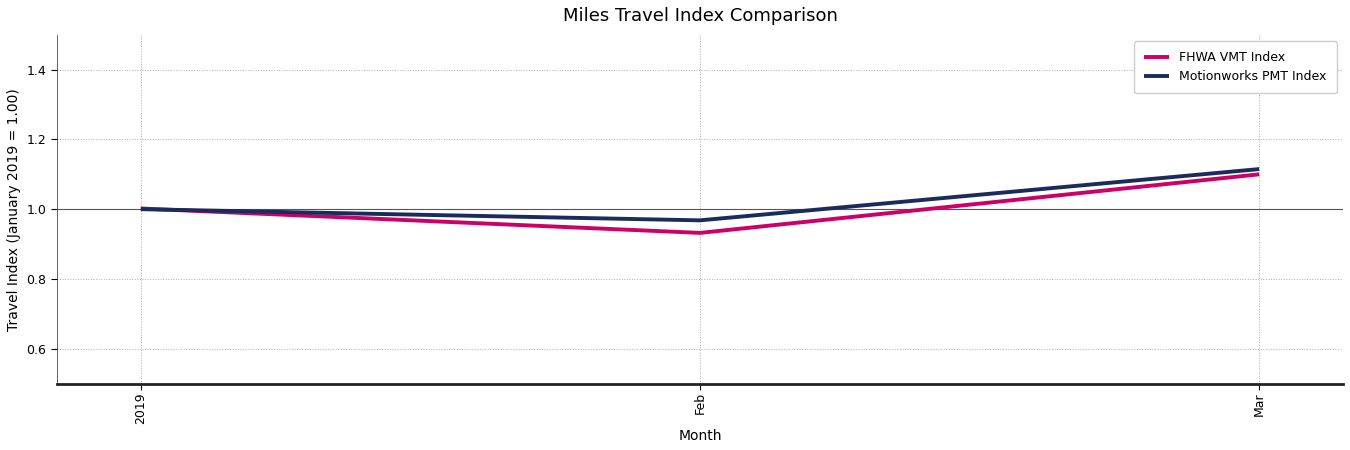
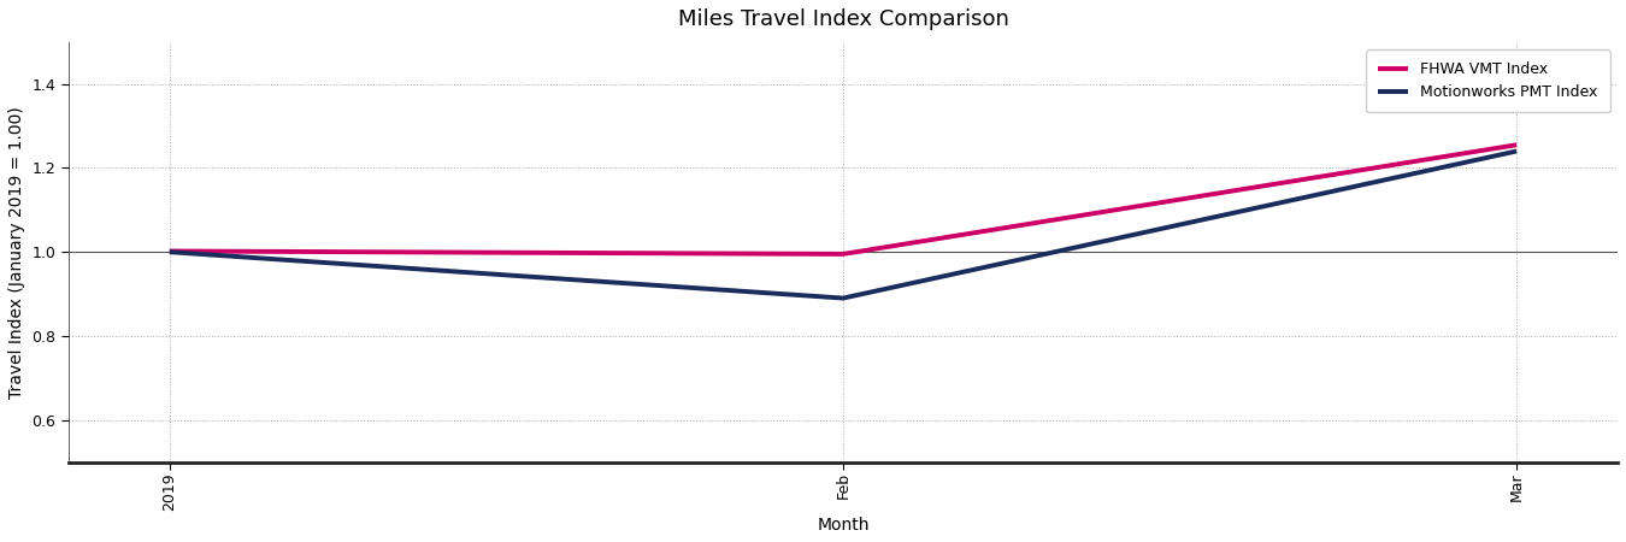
Motionworks PMT Index/Feb: 0.968 -> 0.890
FHWA VMT Index/Feb: 0.932 -> 0.995
Motionworks PMT Index/Mar: 1.115 -> 1.240
FHWA VMT Index/Mar: 1.100 -> 1.255
